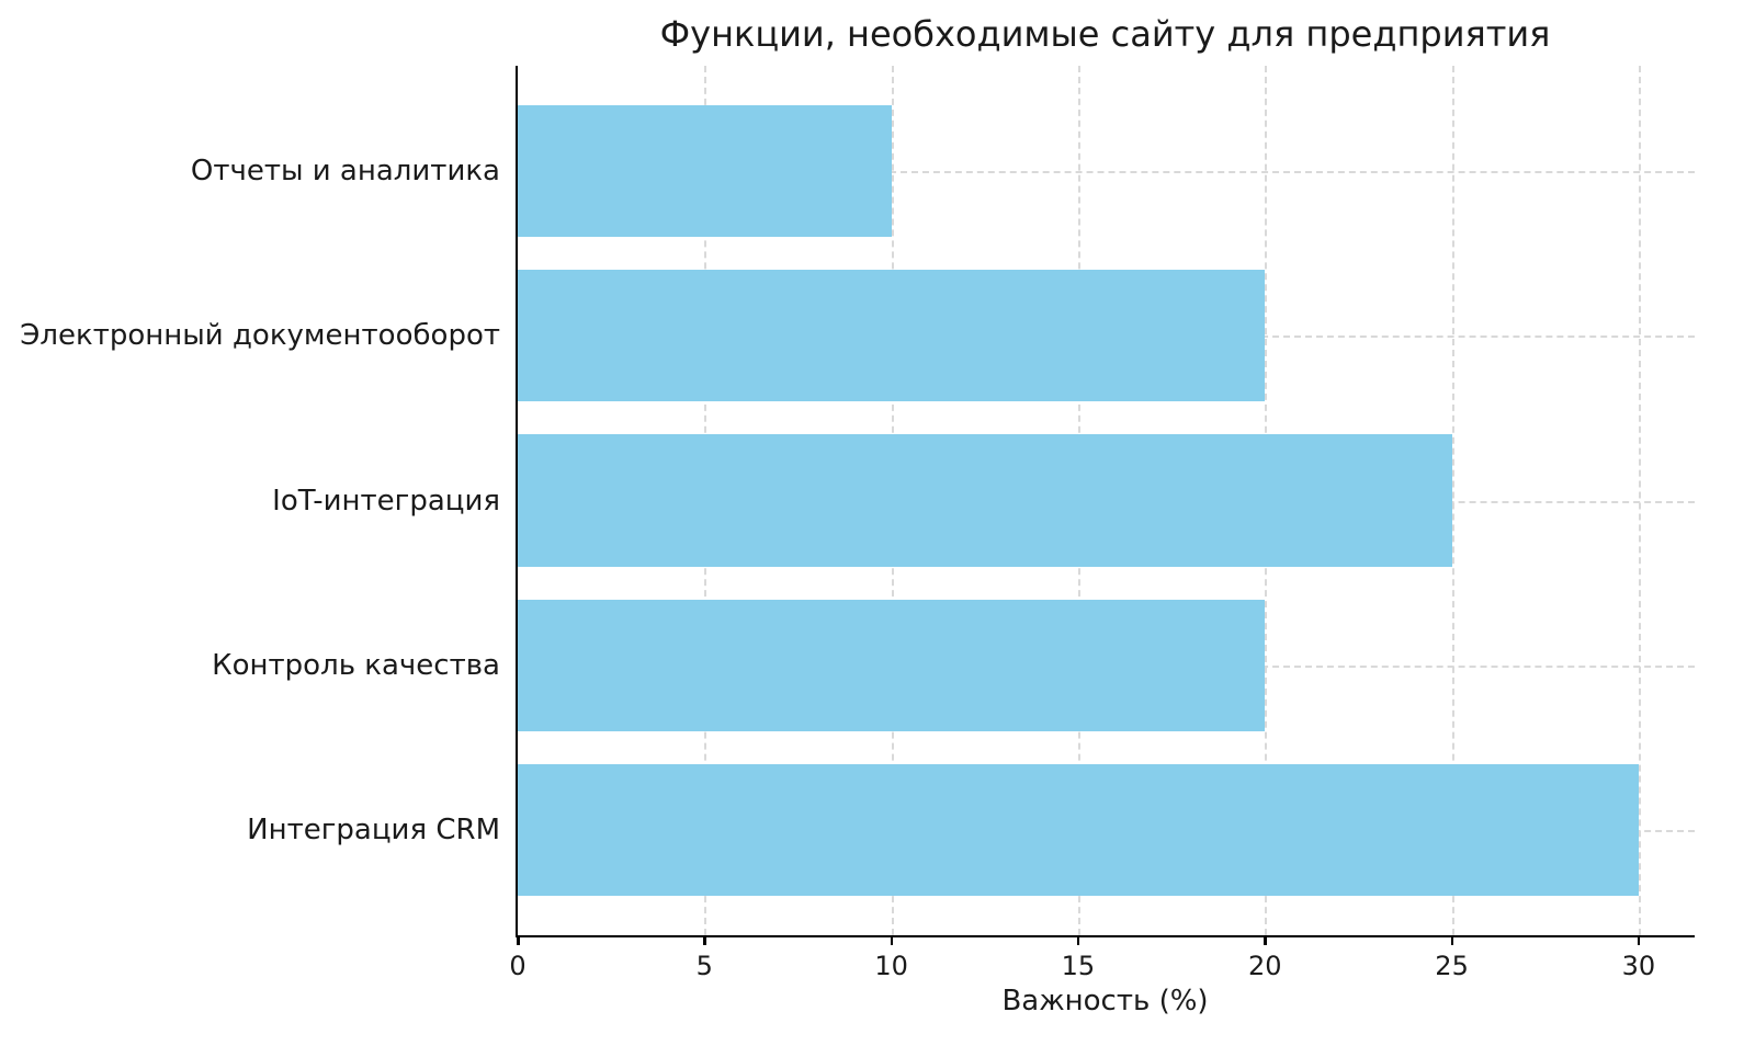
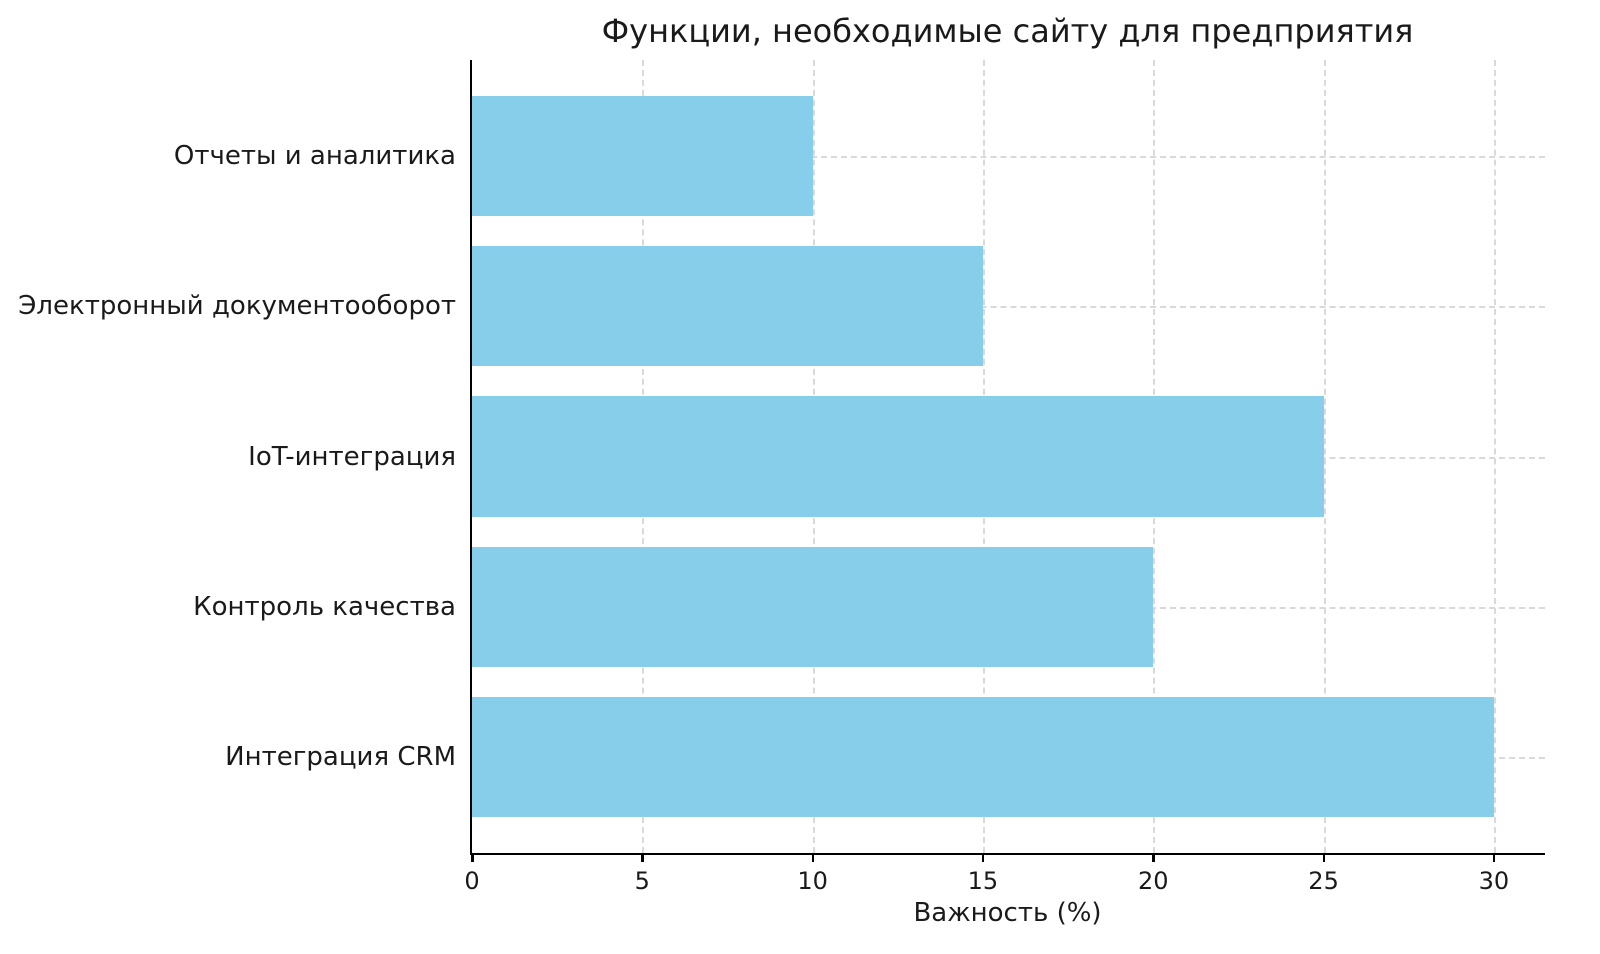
Электронный документооборот: 20 -> 15
